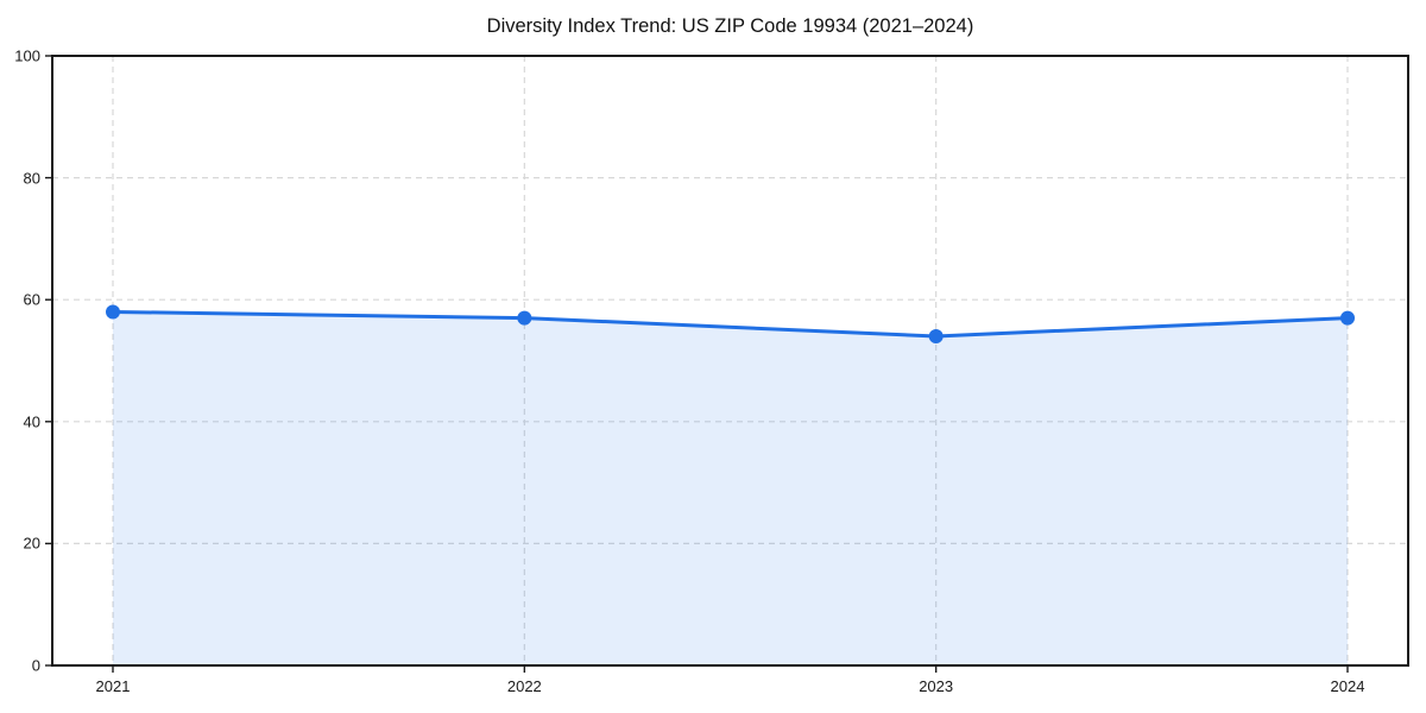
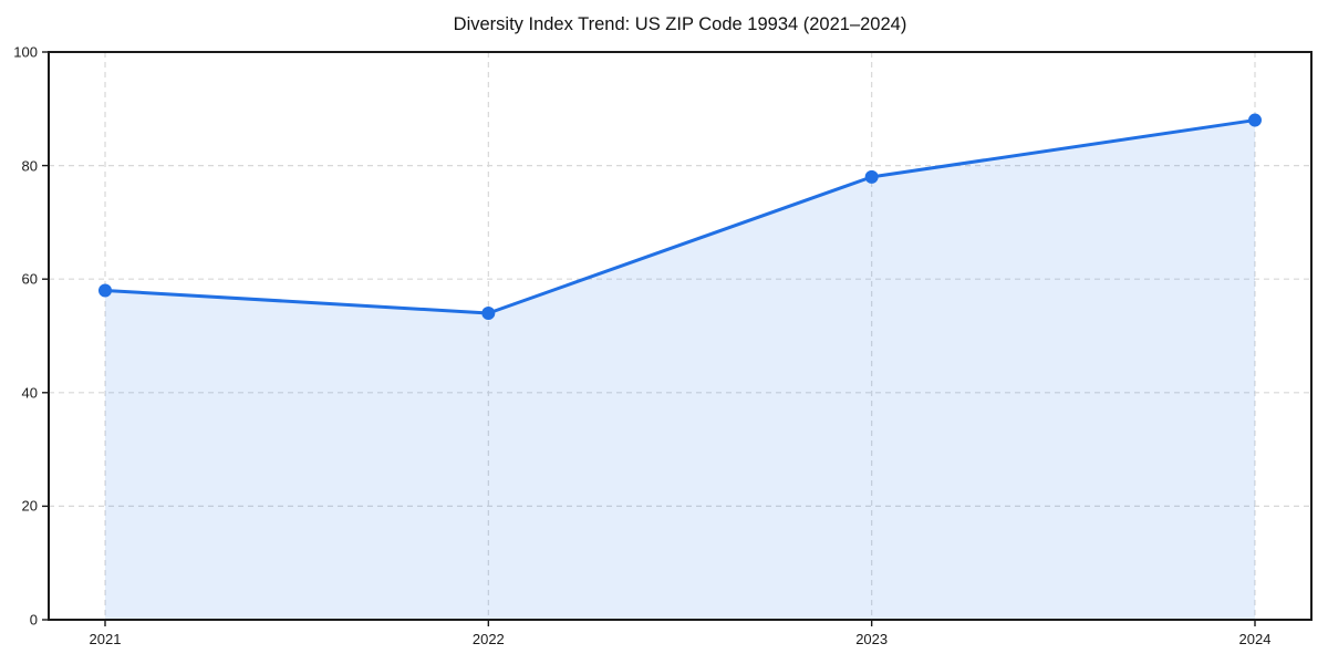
2022: 57 -> 54
2023: 54 -> 78
2024: 57 -> 88
